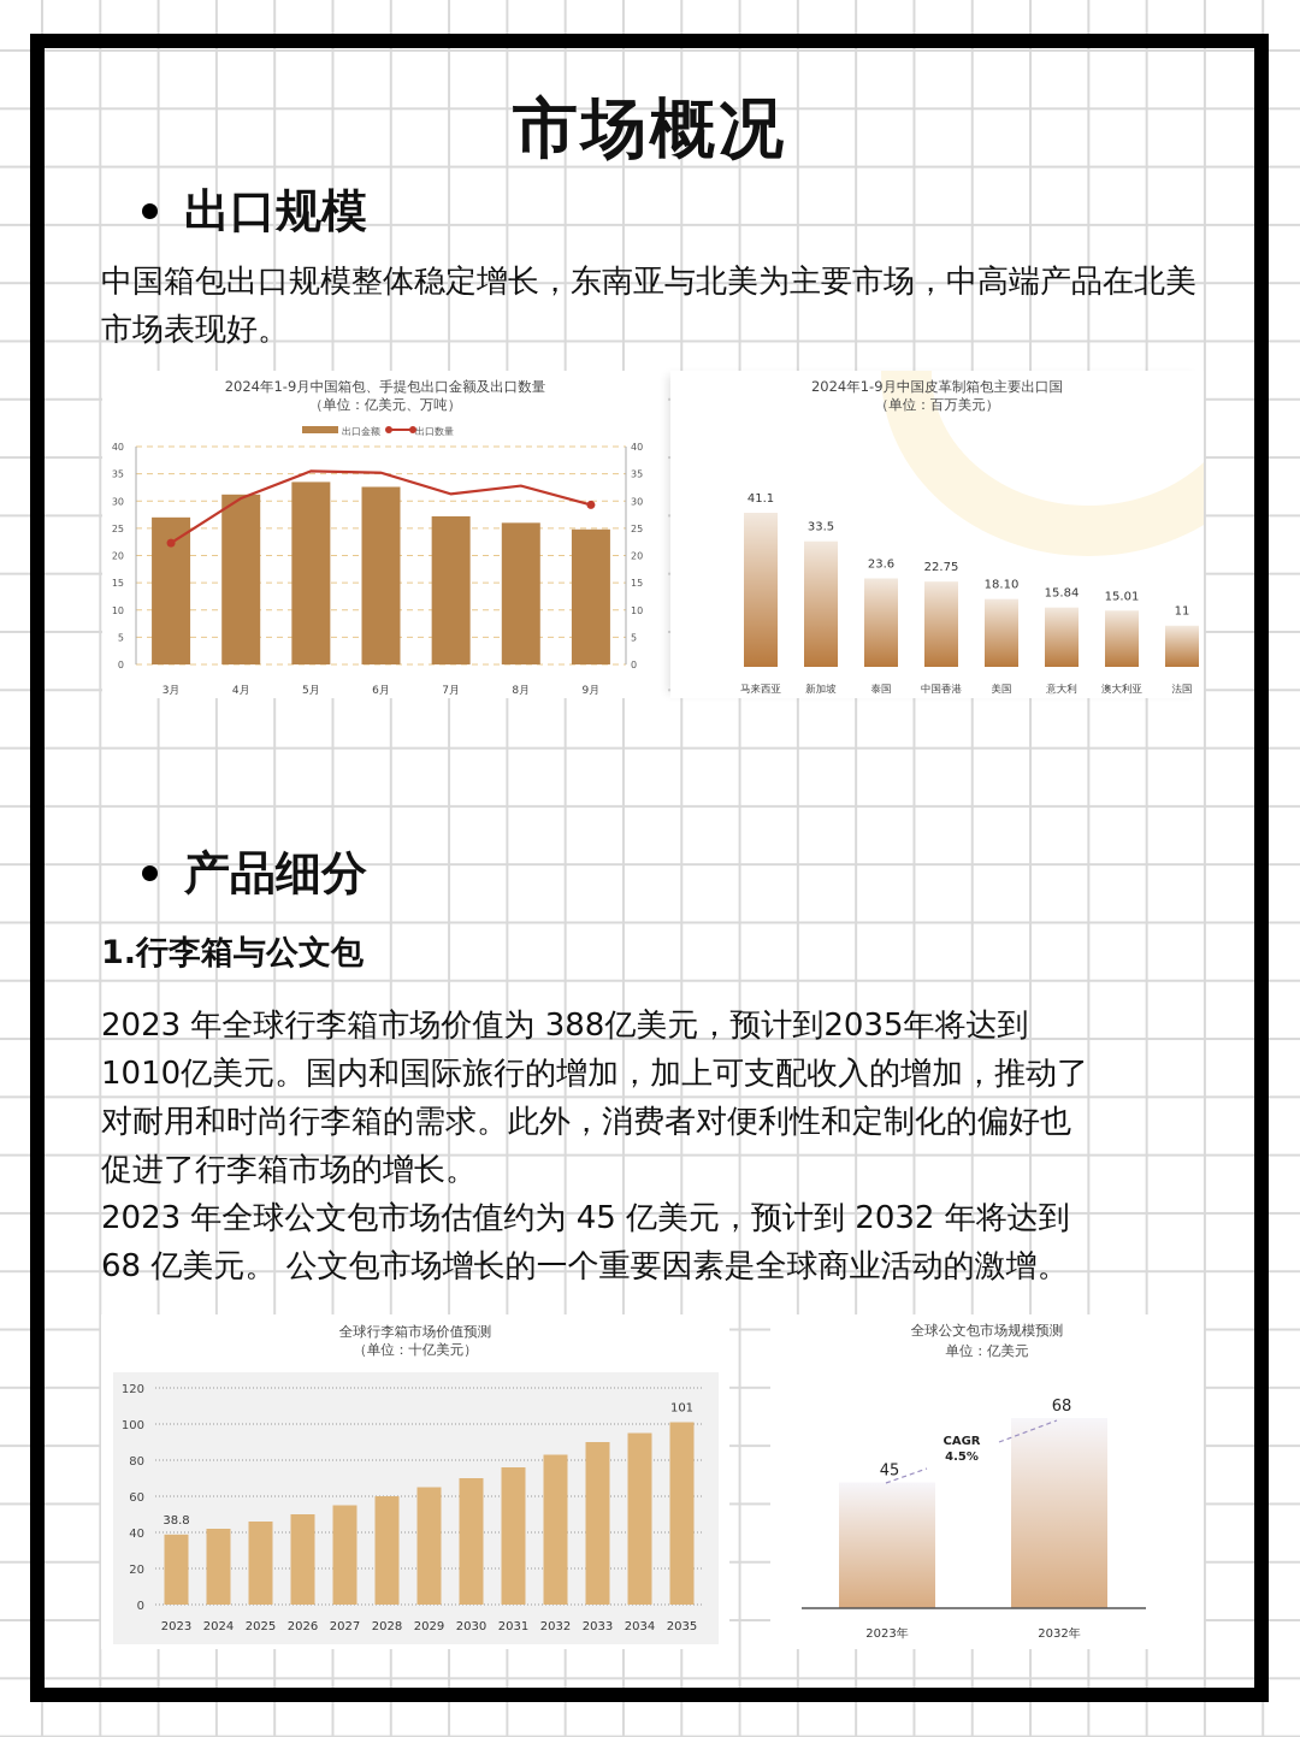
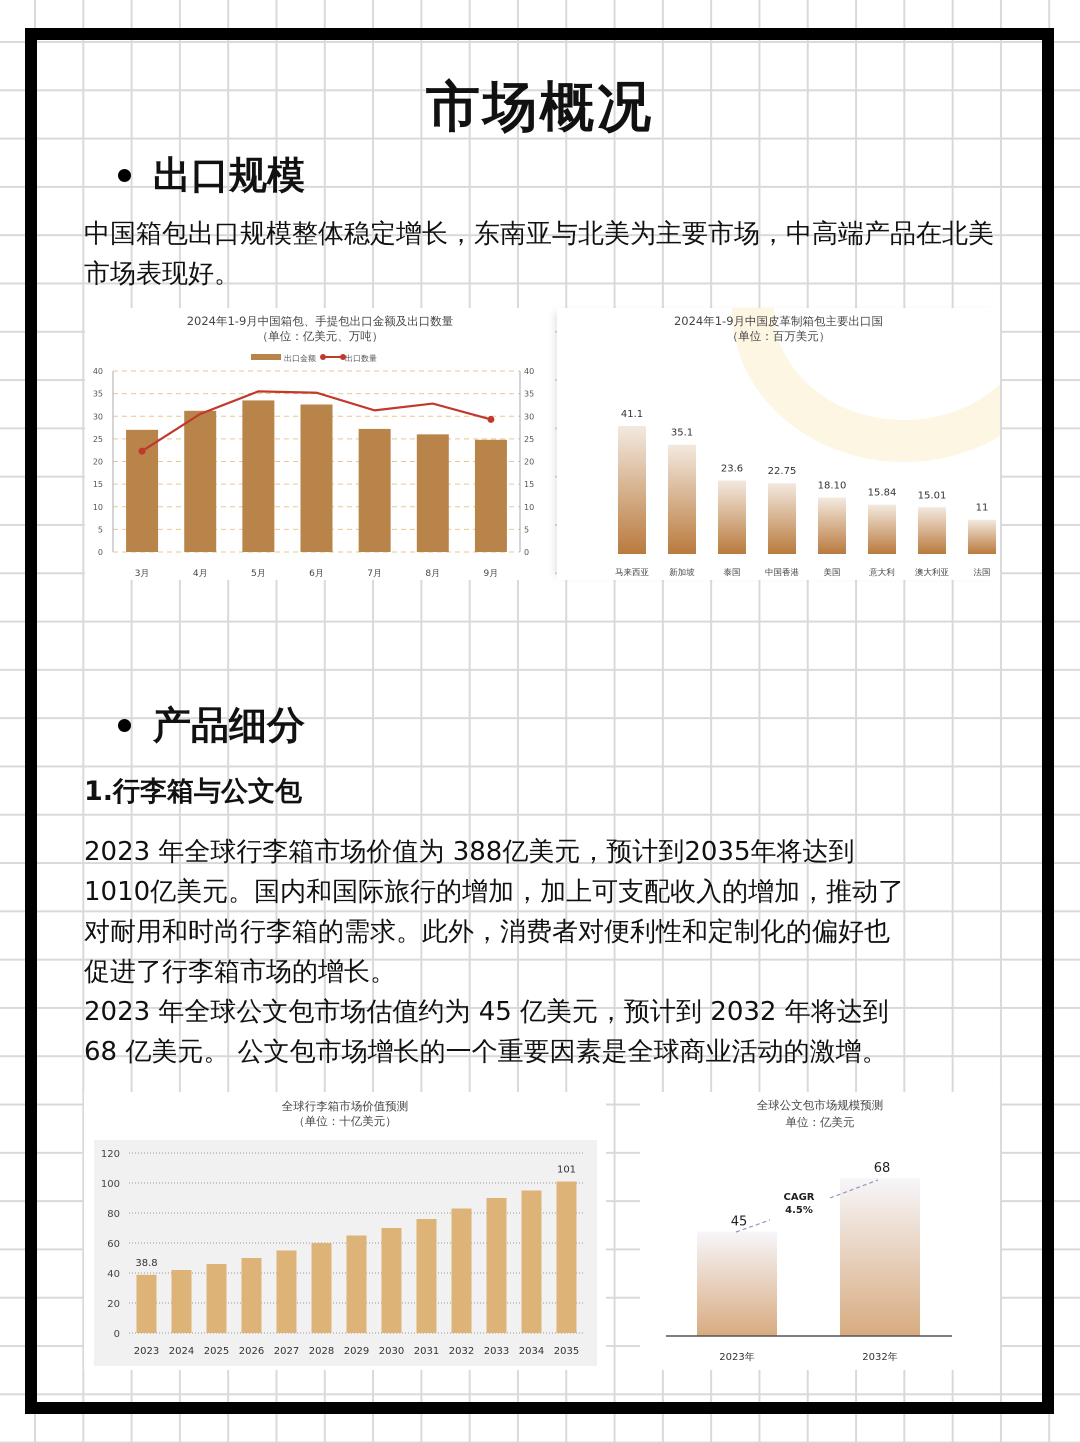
2024年1-9月中国皮革制箱包主要出口国/新加坡: 33.5 -> 35.1
